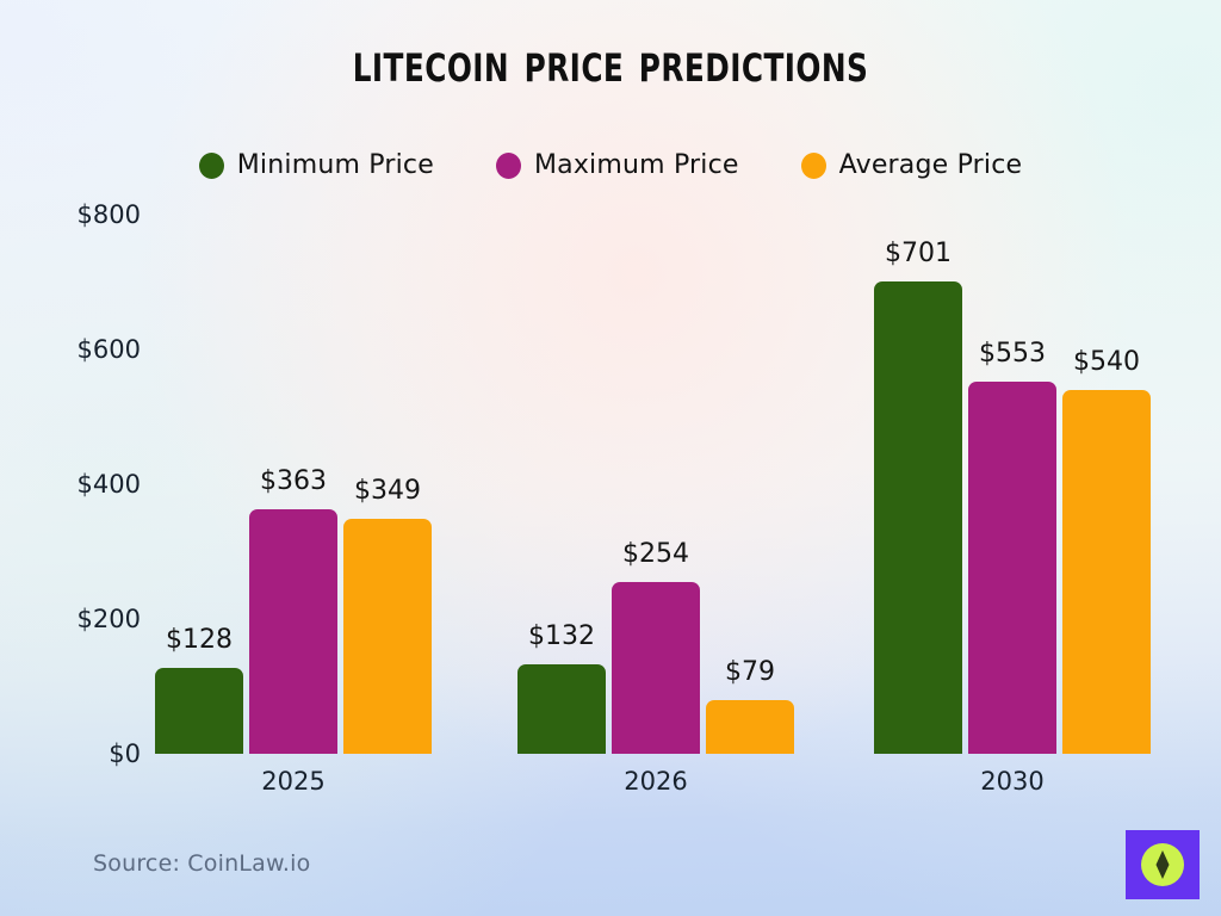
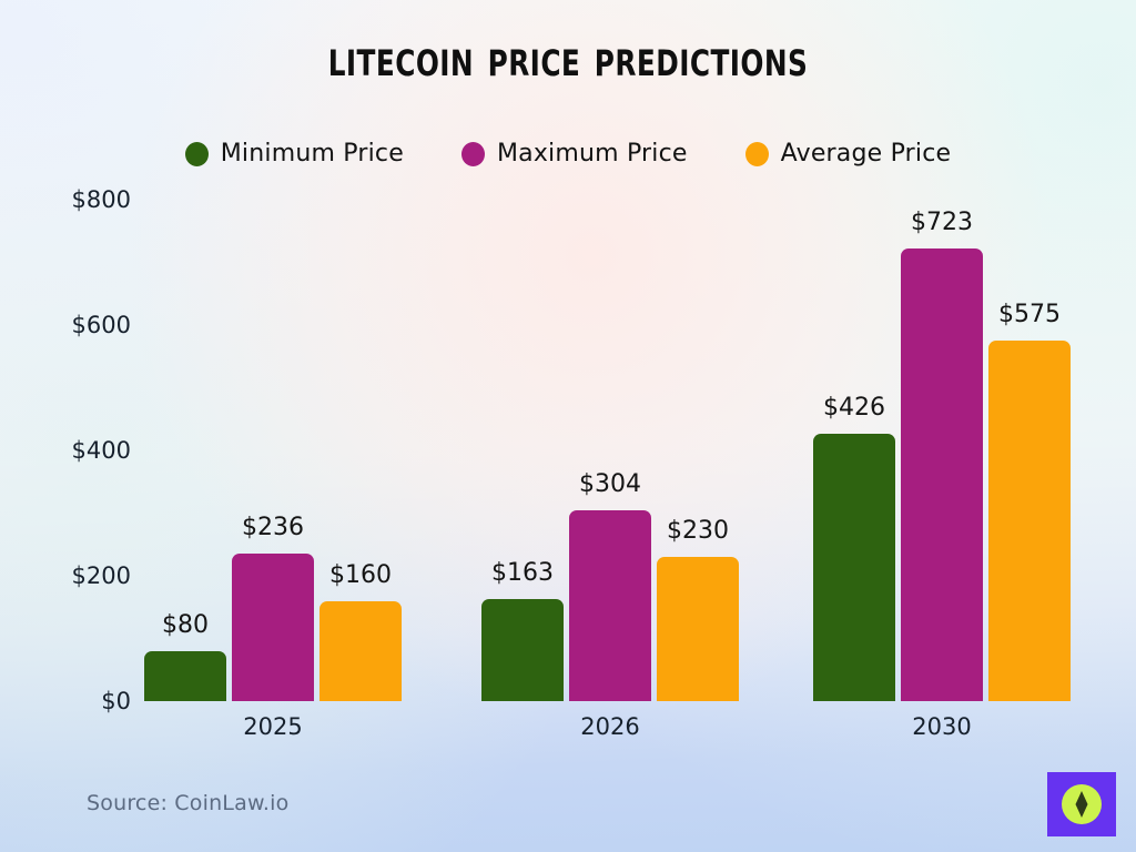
Minimum Price/2025: $128 -> $80
Maximum Price/2025: $363 -> $236
Average Price/2025: $349 -> $160
Minimum Price/2026: $132 -> $163
Maximum Price/2026: $254 -> $304
Average Price/2026: $79 -> $230
Minimum Price/2030: $701 -> $426
Maximum Price/2030: $553 -> $723
Average Price/2030: $540 -> $575
